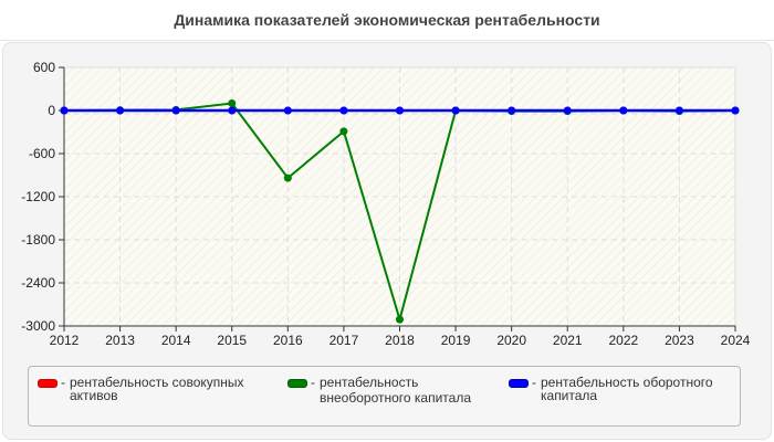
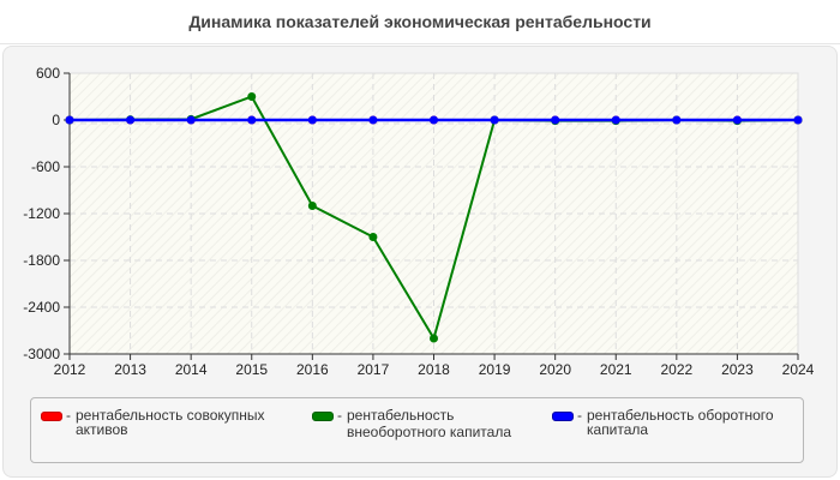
рентабельность внеоборотного капитала/2015: 100 -> 300
рентабельность внеоборотного капитала/2016: -900 -> -1100
рентабельность внеоборотного капитала/2017: -300 -> -1500
рентабельность внеоборотного капитала/2018: -2900 -> -2800
